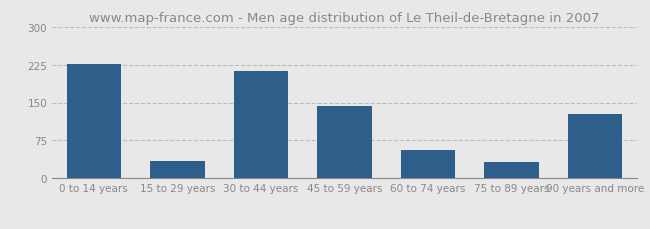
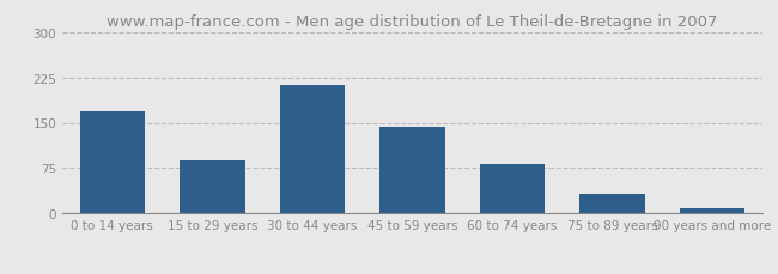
0 to 14 years: 226 -> 168
15 to 29 years: 34 -> 88
60 to 74 years: 56 -> 82
90 years and more: 128 -> 8
